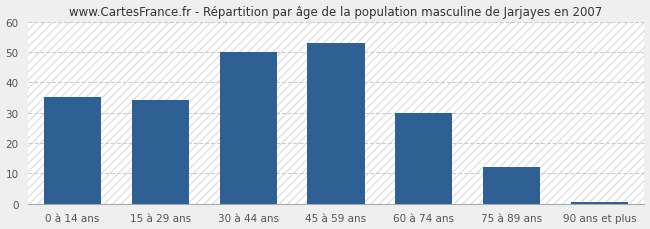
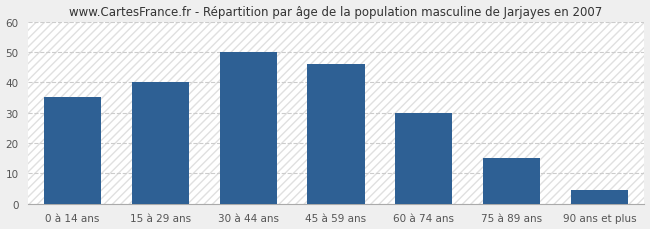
15 à 29 ans: 34.0 -> 40.0
45 à 59 ans: 53.0 -> 46.0
75 à 89 ans: 12.0 -> 15.0
90 ans et plus: 0.5 -> 4.5
